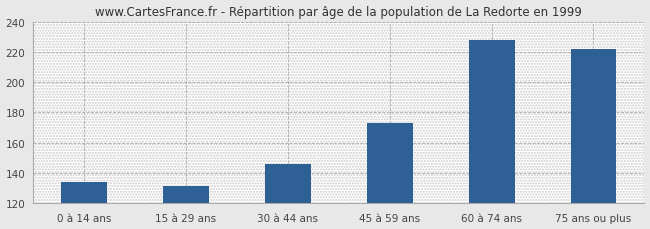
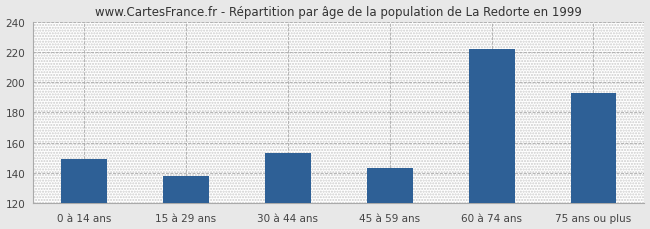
0 à 14 ans: 134 -> 149
15 à 29 ans: 131 -> 138
30 à 44 ans: 146 -> 153
45 à 59 ans: 173 -> 143
60 à 74 ans: 228 -> 222
75 ans ou plus: 222 -> 193
